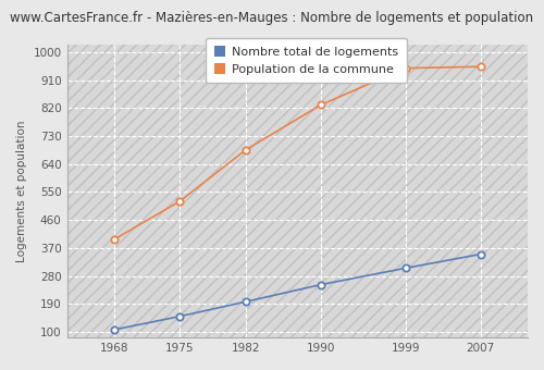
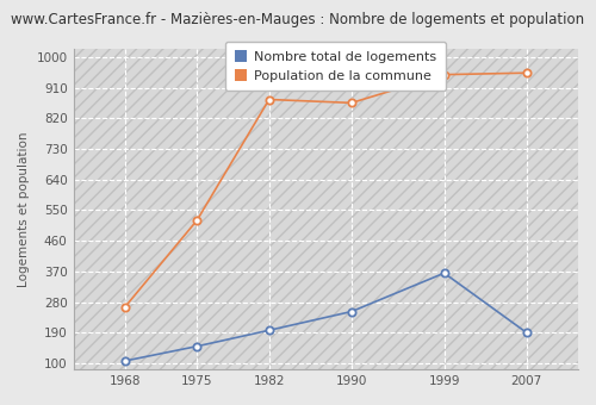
Population de la commune/1968: 397 -> 265
Population de la commune/1982: 685 -> 875
Population de la commune/1990: 830 -> 865
Nombre total de logements/1999: 305 -> 365
Nombre total de logements/2007: 350 -> 190
